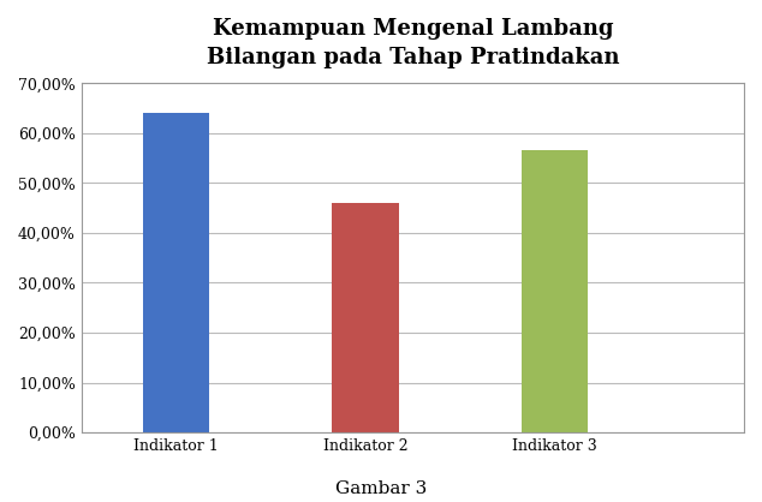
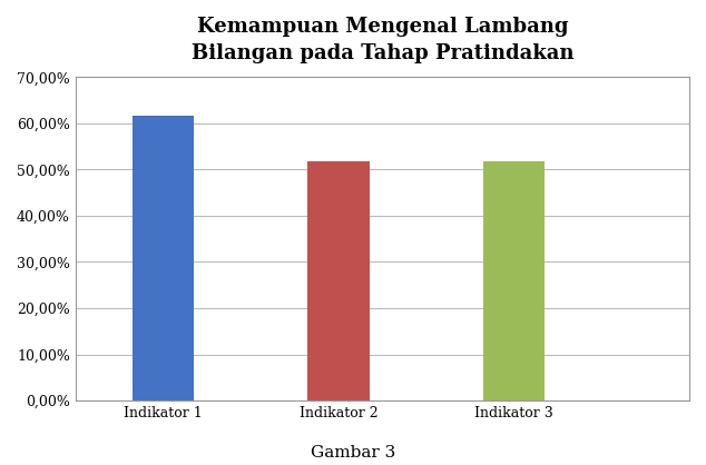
Indikator 1: 64,0% -> 61,7%
Indikator 2: 46,0% -> 51,7%
Indikator 3: 56,5% -> 51,7%
